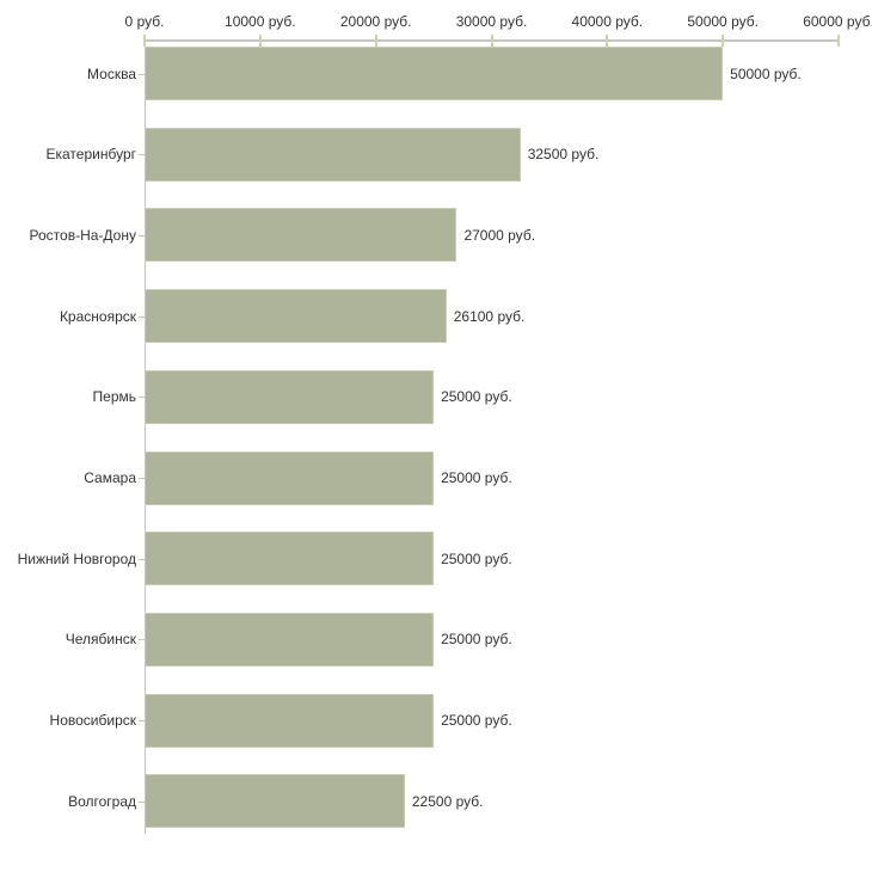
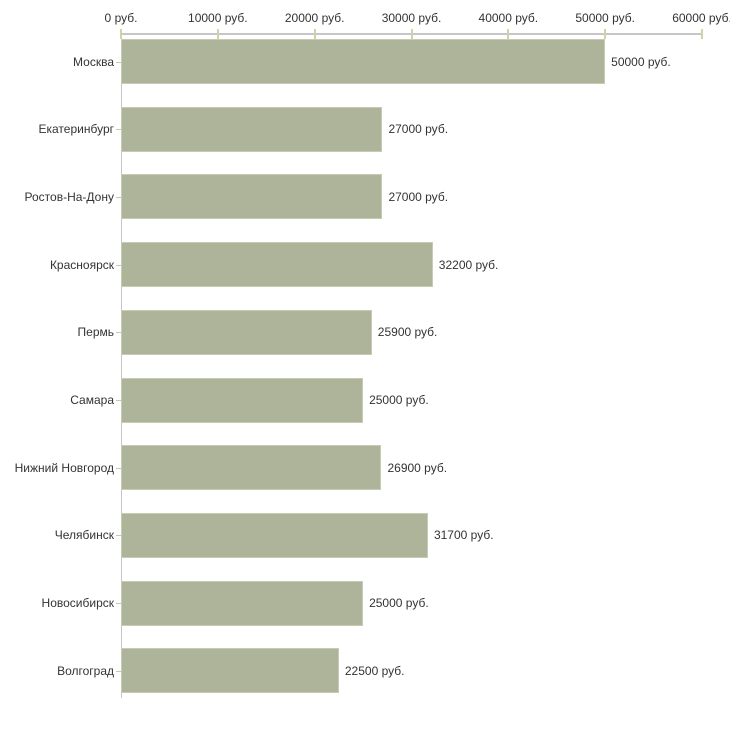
Екатеринбург: 32500 -> 27000
Красноярск: 26100 -> 32200
Пермь: 25000 -> 25900
Нижний Новгород: 25000 -> 26900
Челябинск: 25000 -> 31700
